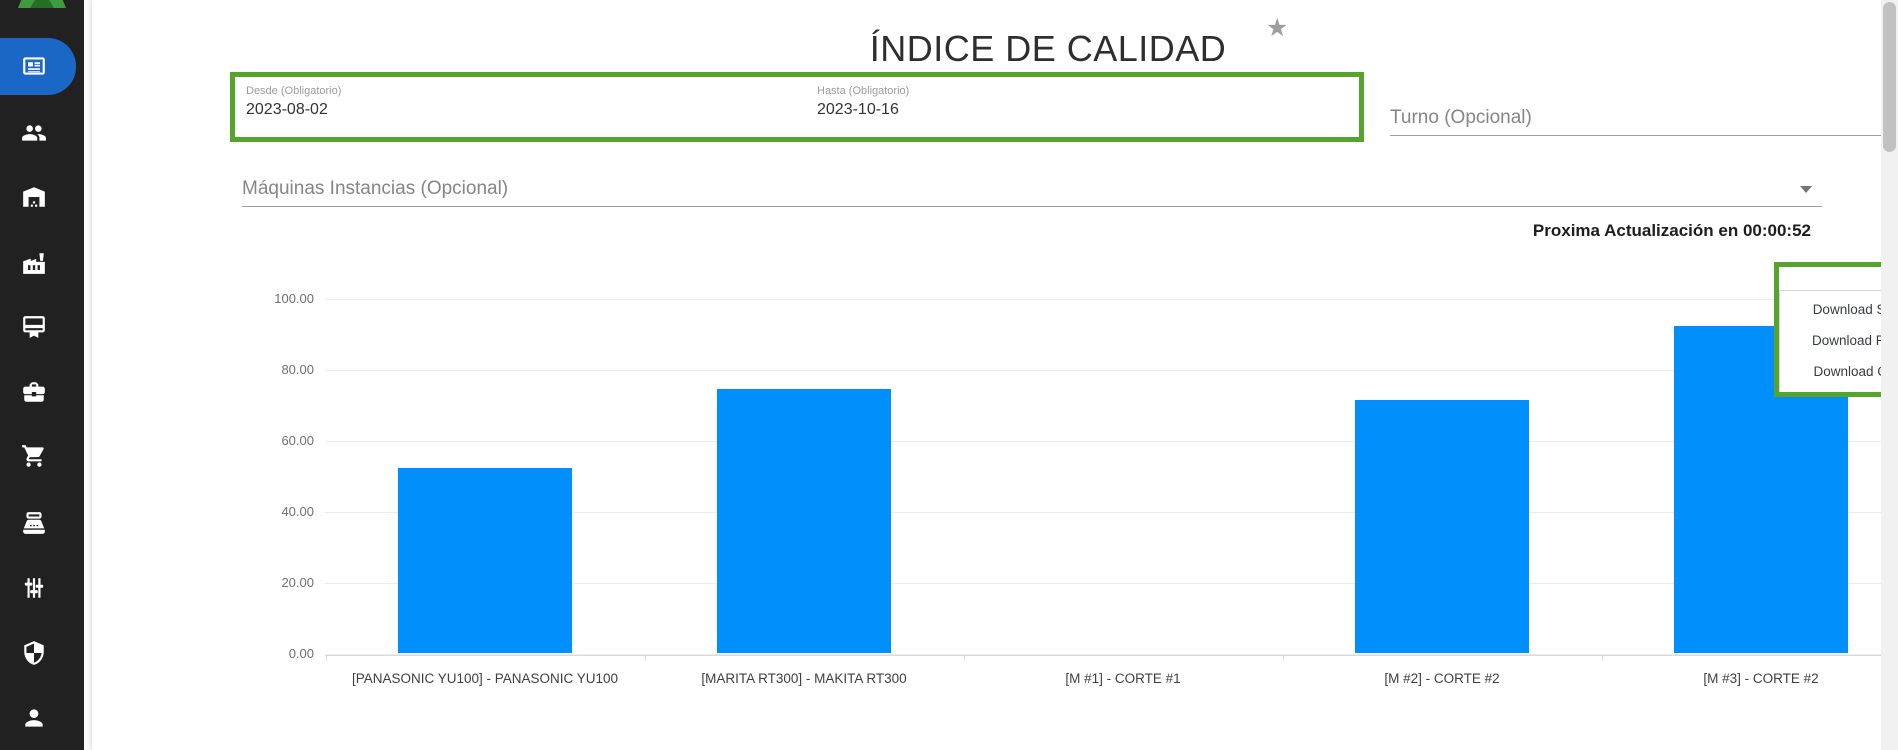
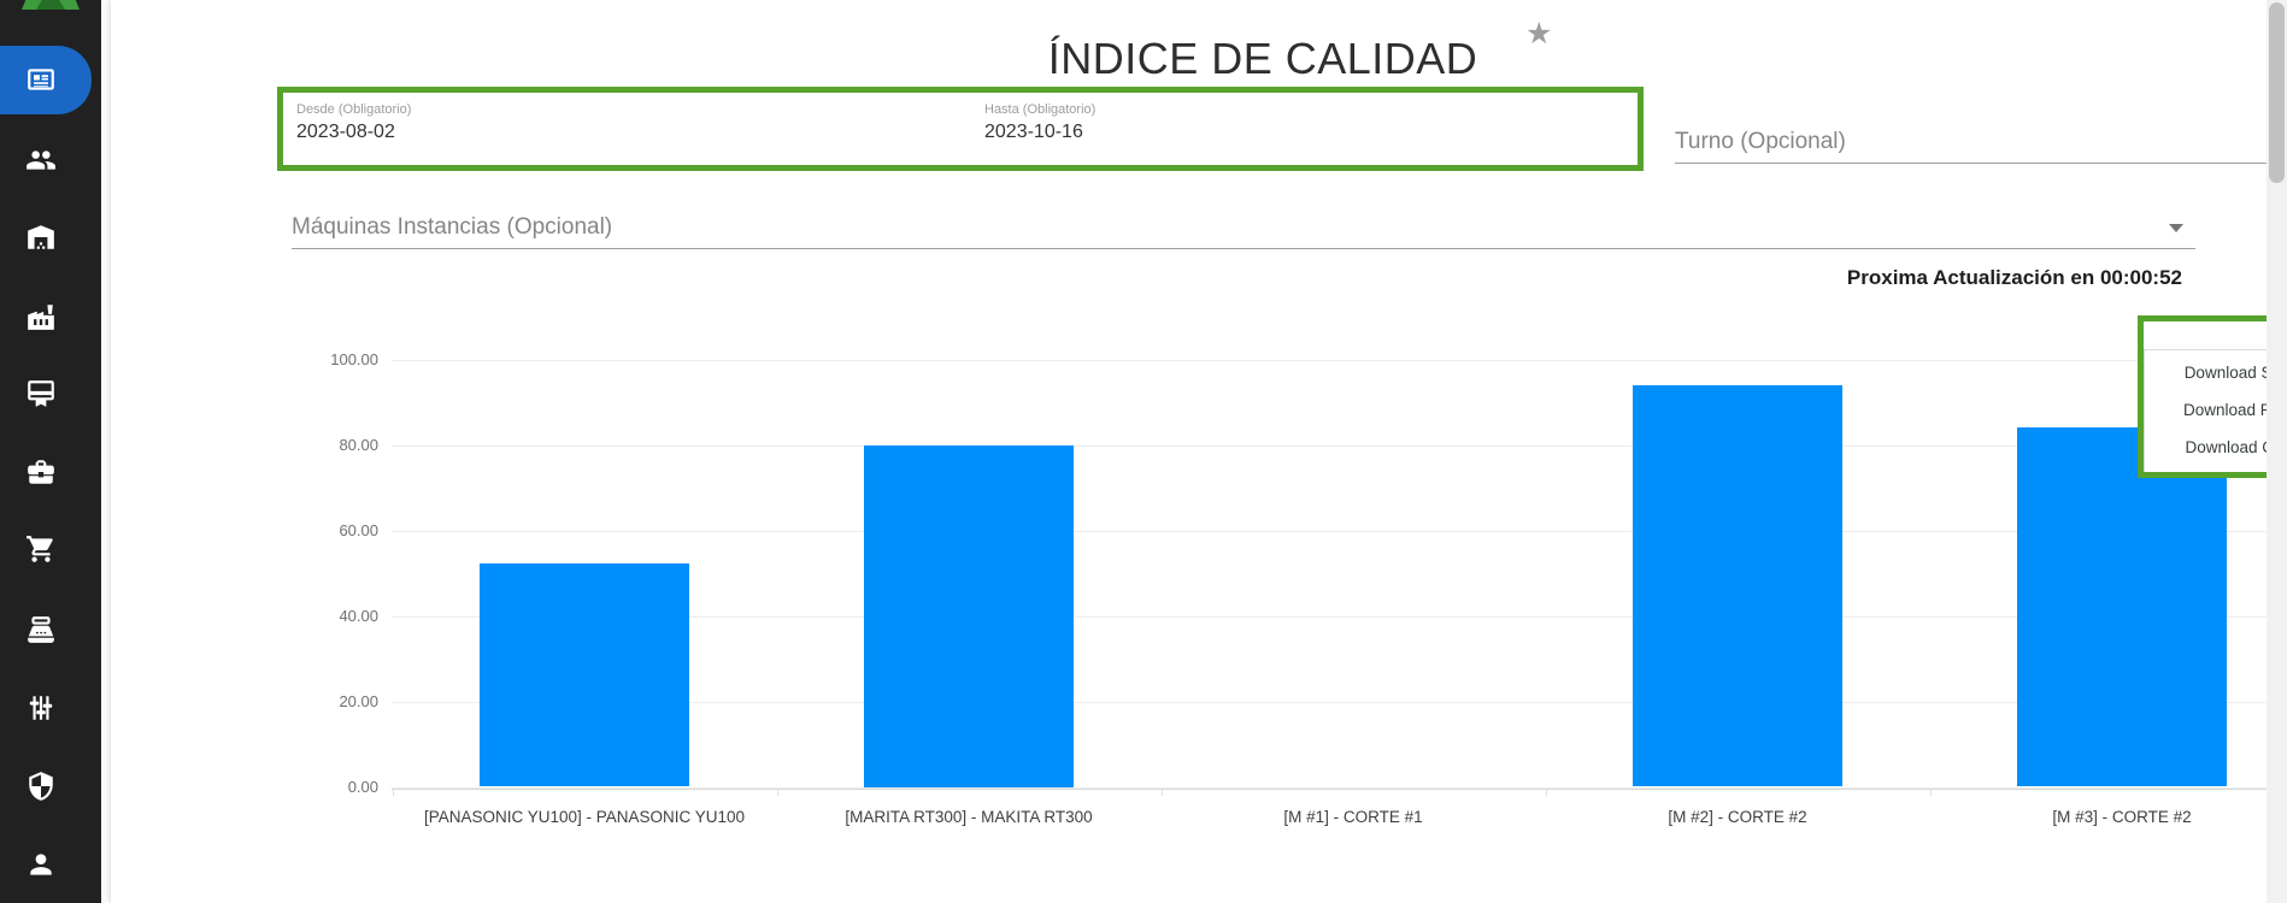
[MARITA RT300] - MAKITA RT300: 74 -> 80
[M #2] - CORTE #2: 71 -> 94
[M #3] - CORTE #2: 92 -> 84
